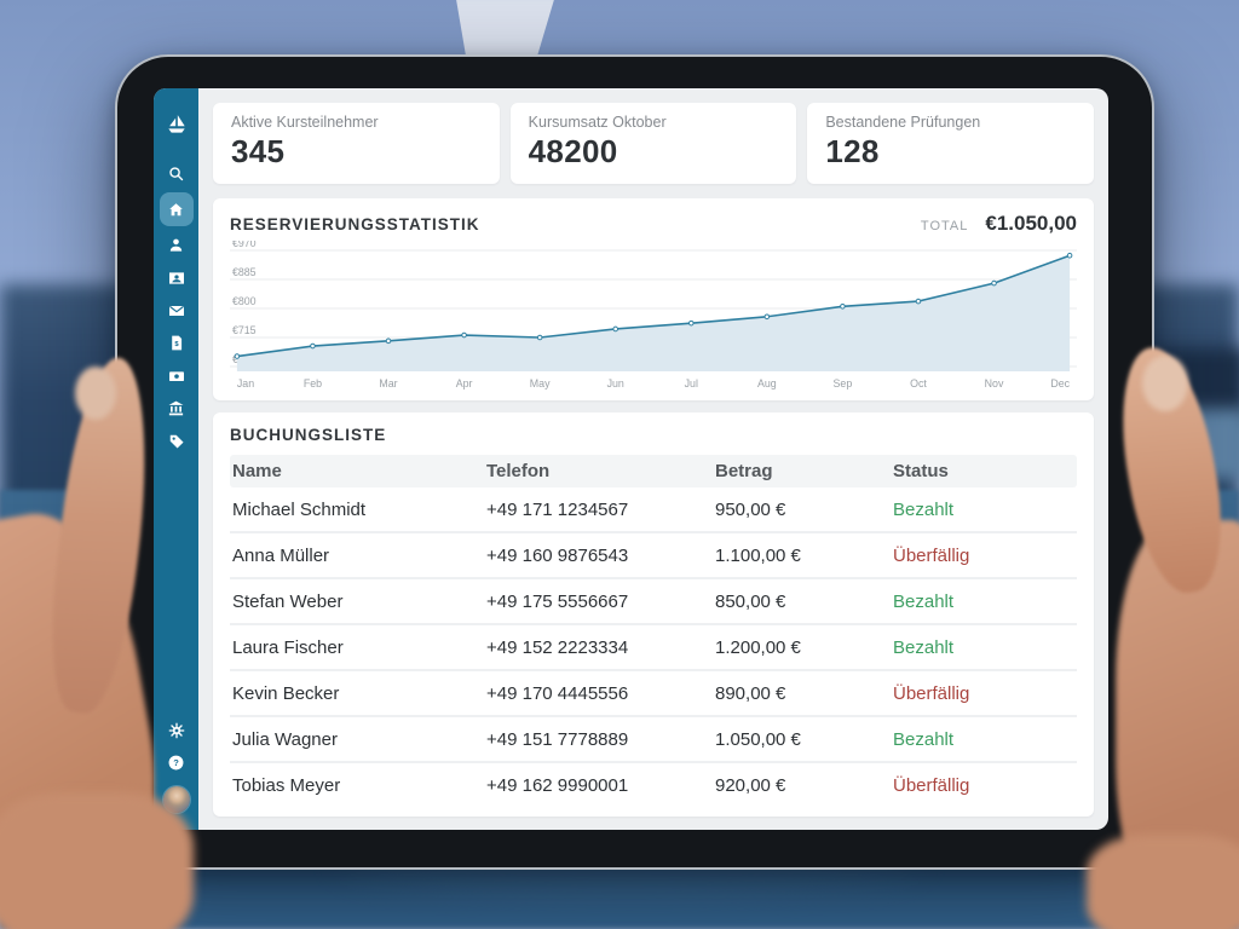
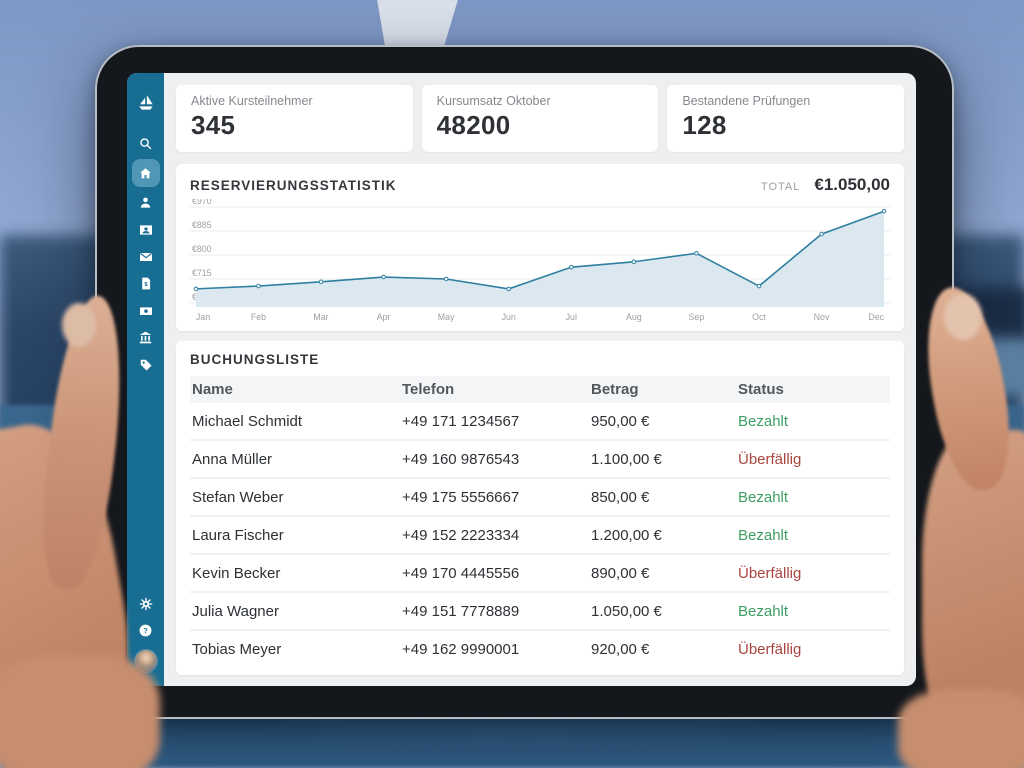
Jan: €660 -> €680
Jun: €740 -> €680
Oct: €820 -> €690
